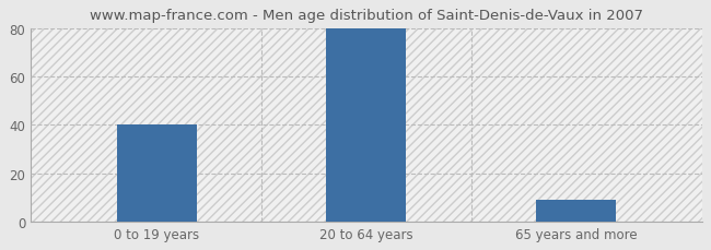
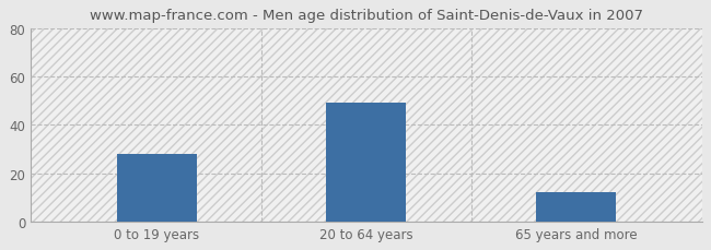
0 to 19 years: 40 -> 28
20 to 64 years: 80 -> 49
65 years and more: 9 -> 12
